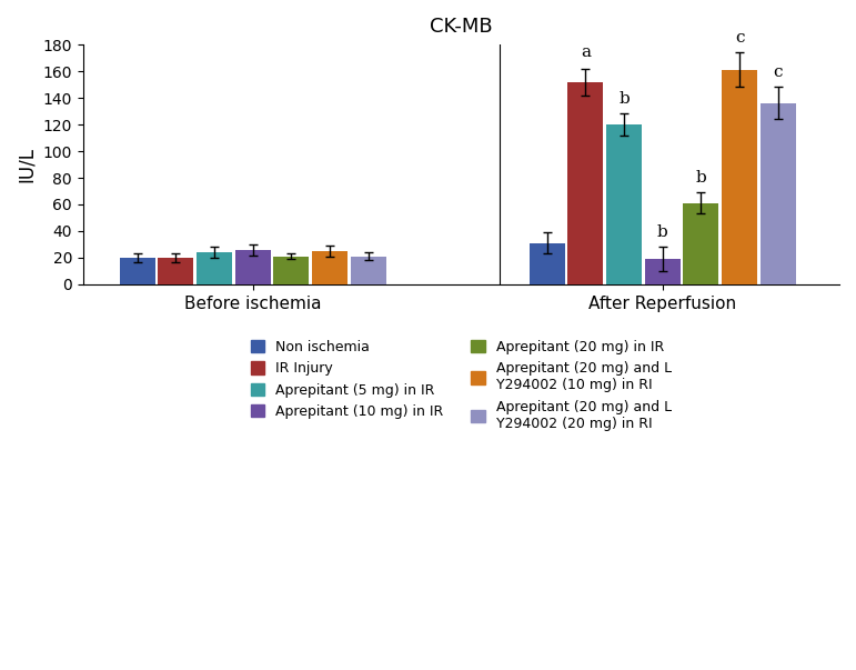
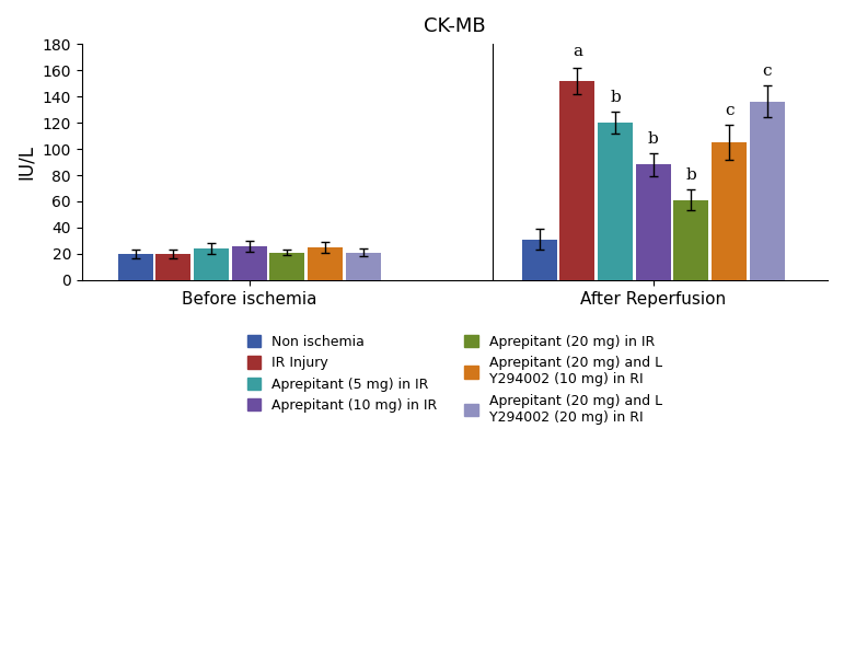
Aprepitant (10 mg) in IR/After Reperfusion: 19 -> 88
Aprepitant (20 mg) and L Y294002 (10 mg) in RI/After Reperfusion: 161 -> 105
